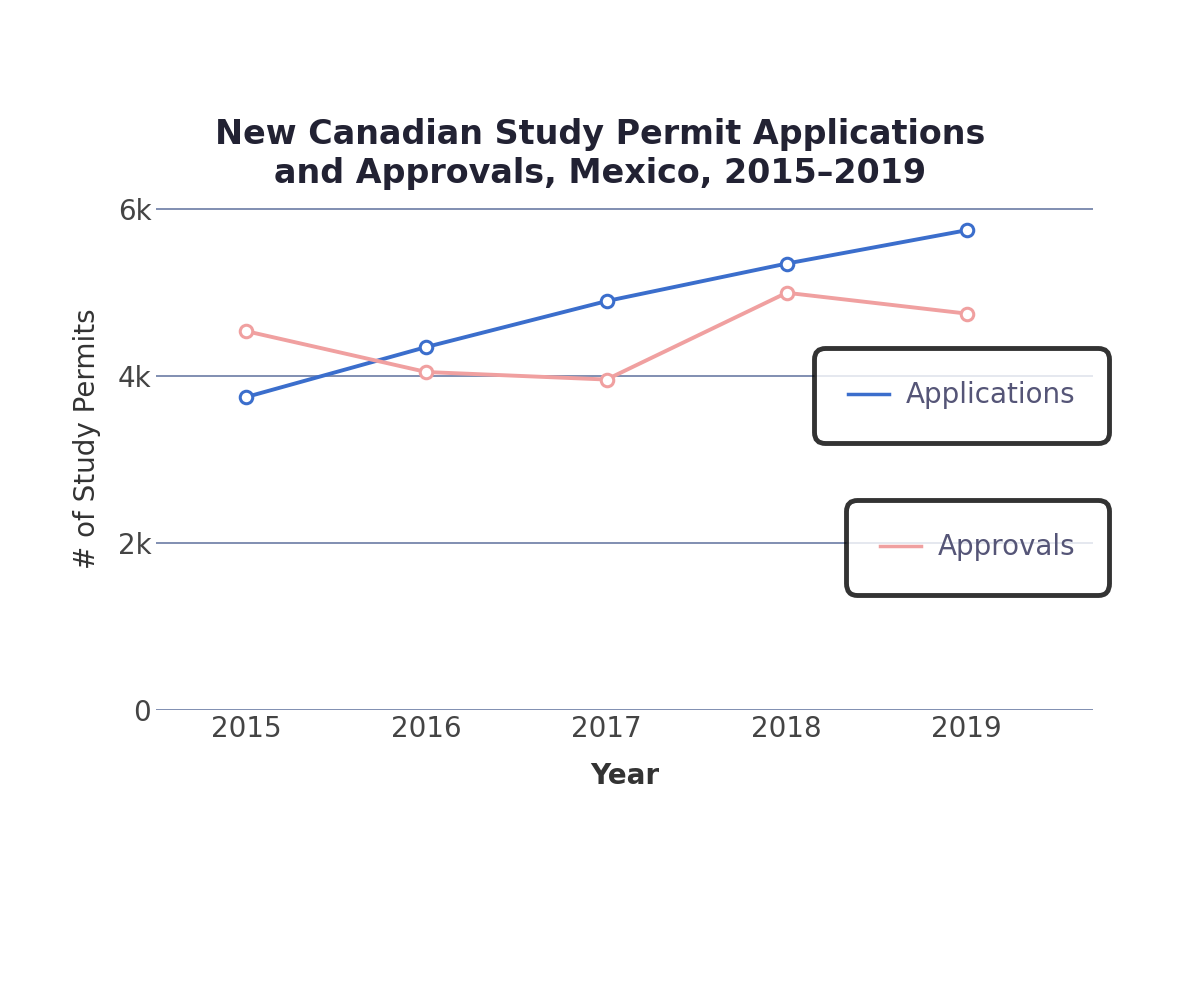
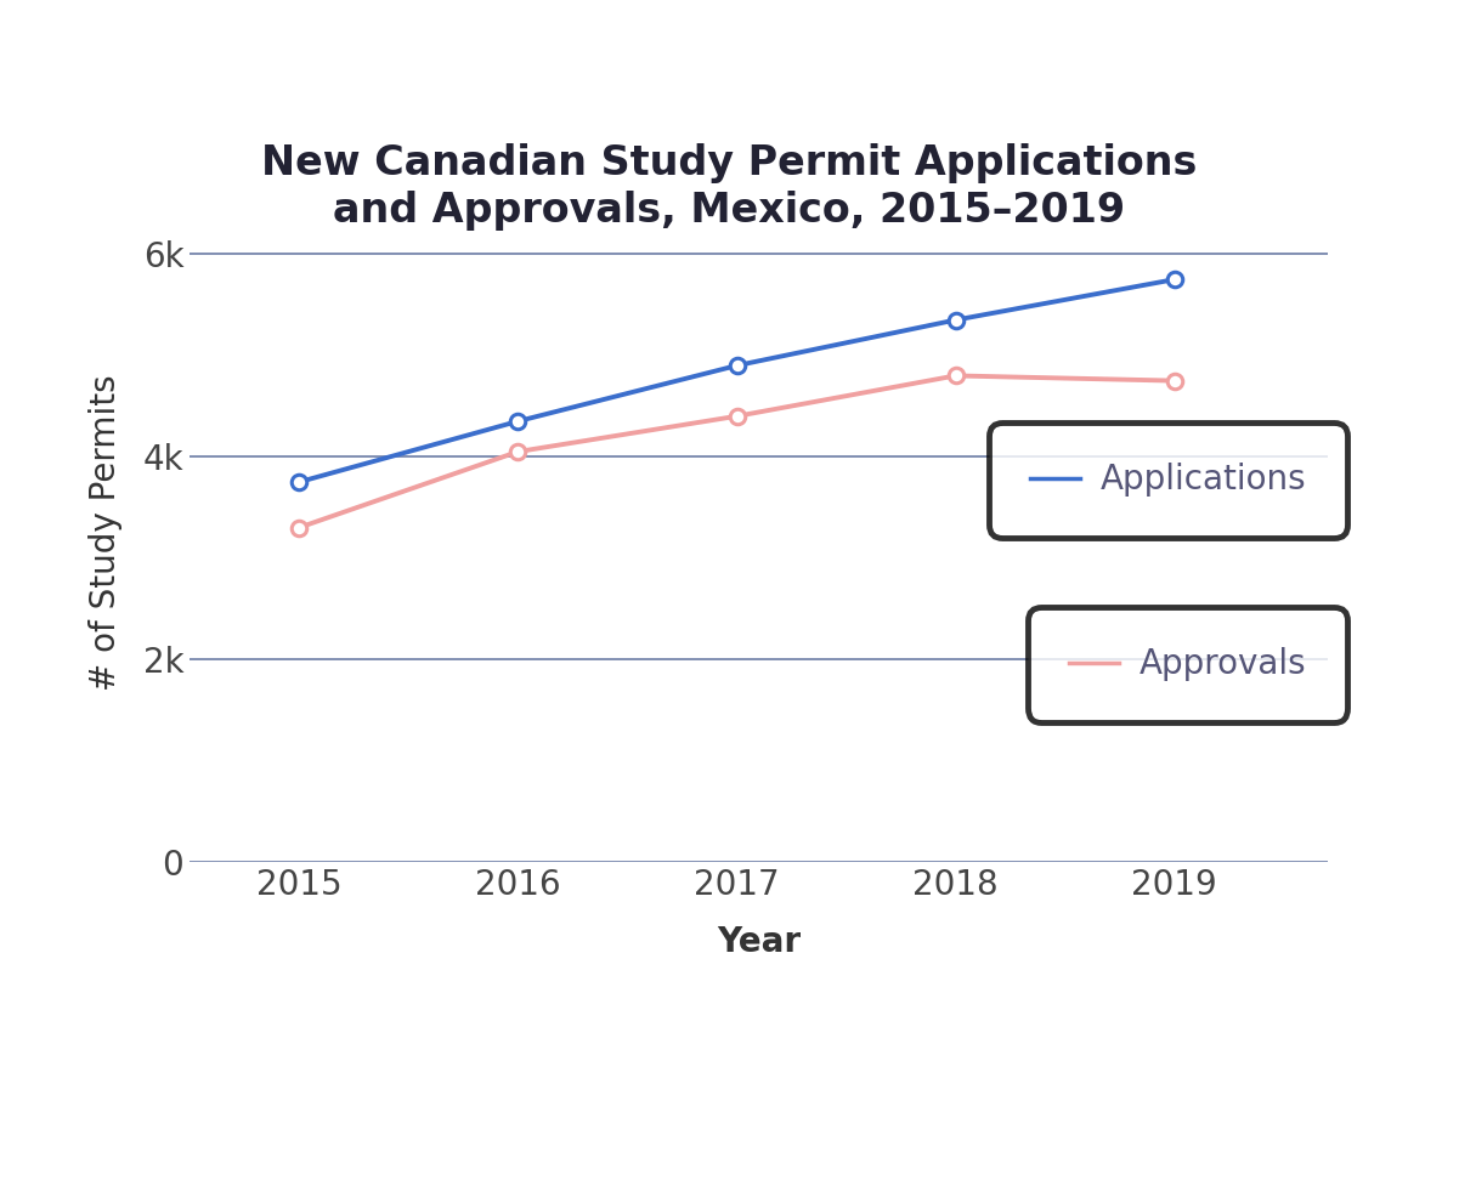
Approvals/2015: 4.54k -> 3.30k
Approvals/2017: 3.96k -> 4.40k
Approvals/2018: 5.00k -> 4.80k
